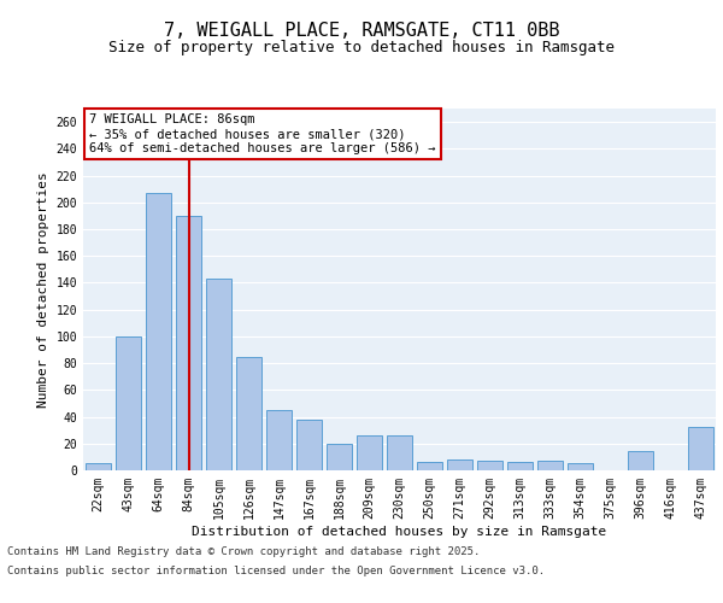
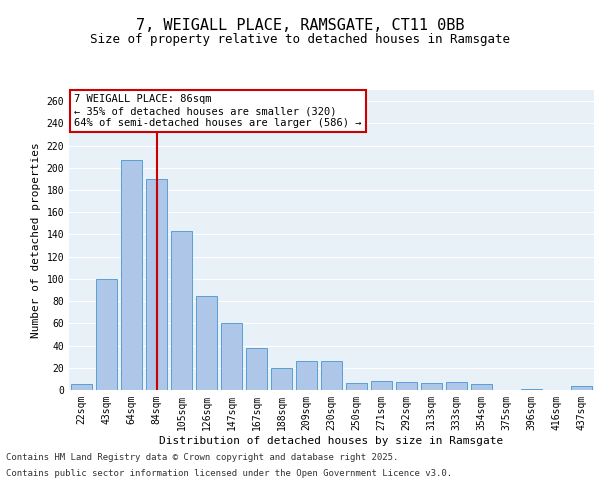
147sqm: 45 -> 60
396sqm: 14 -> 1
437sqm: 32 -> 4
